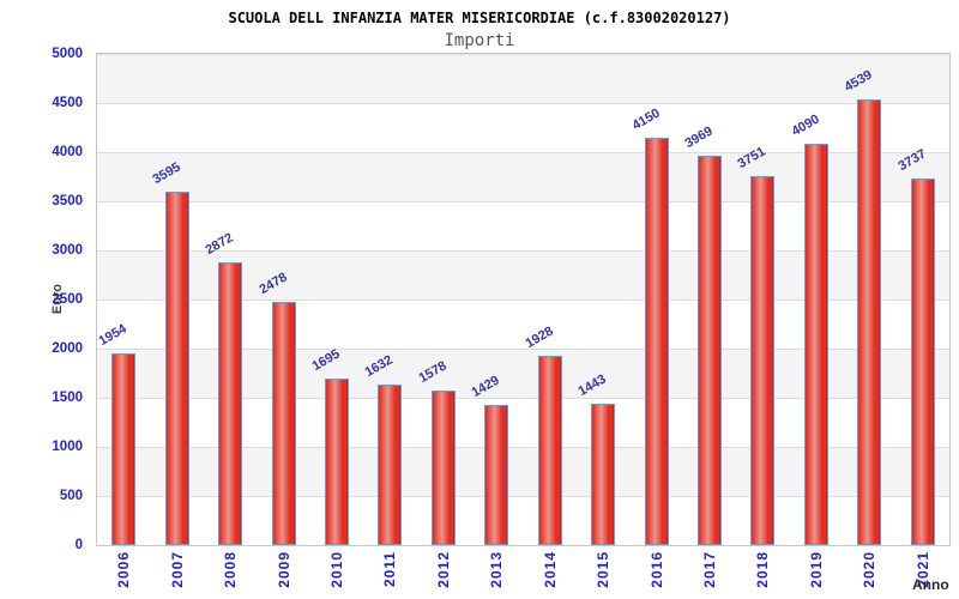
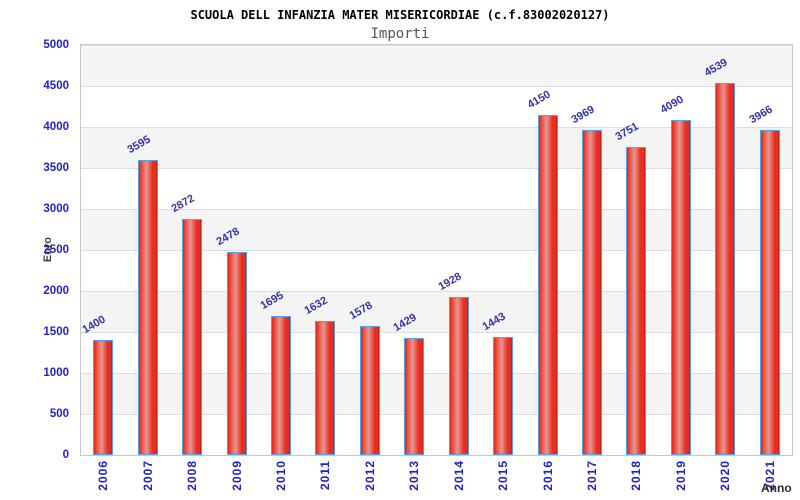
2006: 1954 -> 1400
2021: 3737 -> 3966
